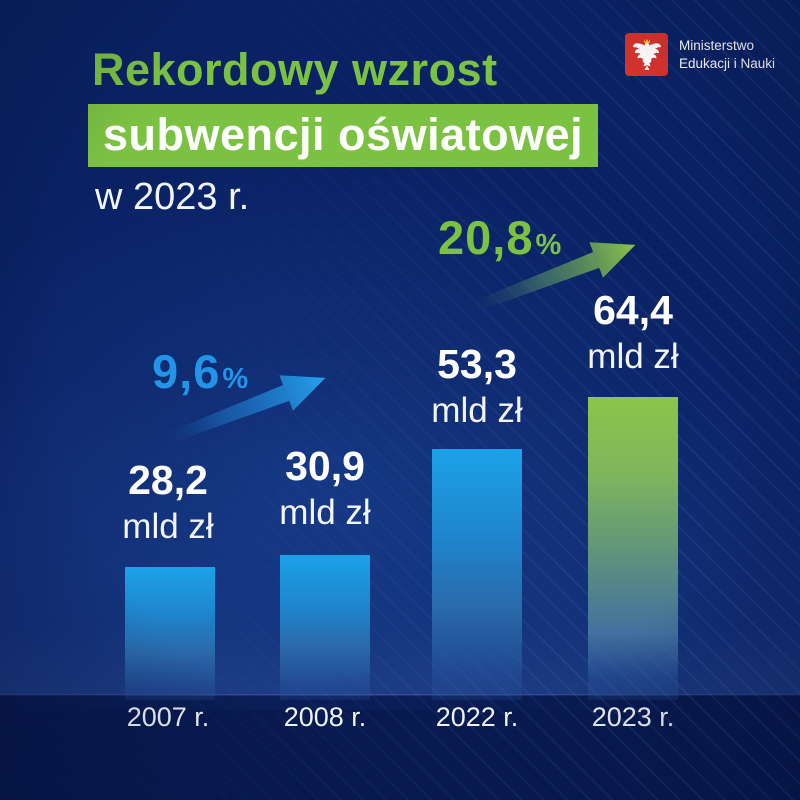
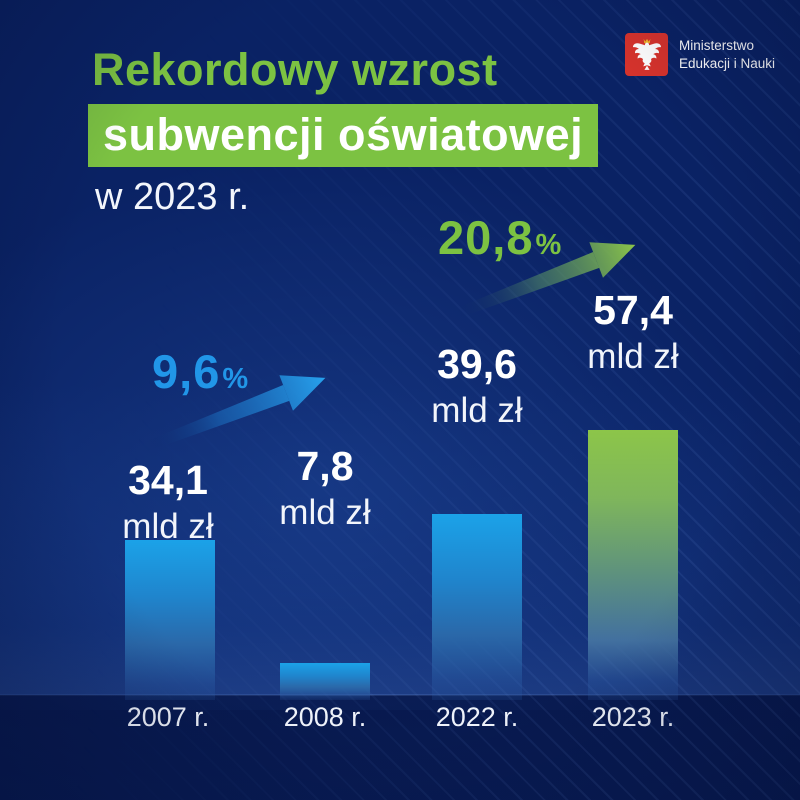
2007 r.: 28,2 -> 34,1
2008 r.: 30,9 -> 7,8
2022 r.: 53,3 -> 39,6
2023 r.: 64,4 -> 57,4
